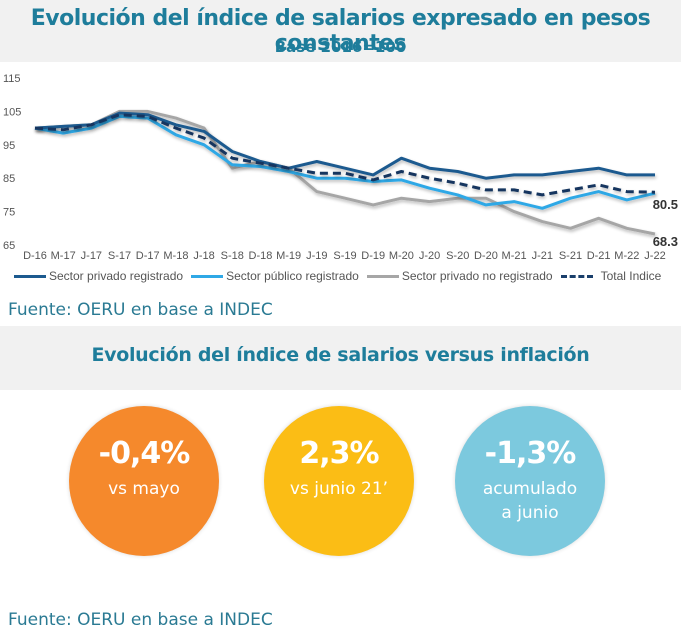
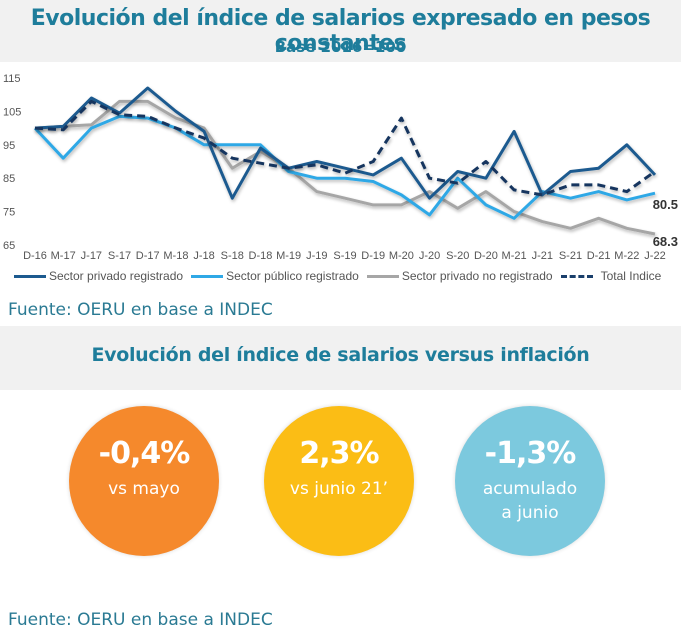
Sector público registrado/M-17: 98 -> 91
Sector privado registrado/J-17: 101 -> 109
Total Indice/J-17: 101 -> 108
Sector privado no registrado/S-17: 105 -> 108
Sector privado no registrado/D-17: 105 -> 108
Sector privado registrado/D-17: 104 -> 112
Sector público registrado/M-18: 98 -> 100
Sector privado registrado/M-18: 101 -> 105
Sector público registrado/S-18: 89 -> 95
Sector privado registrado/S-18: 93 -> 79
Sector privado no registrado/D-18: 90 -> 93
Sector público registrado/D-18: 88 -> 95
Sector privado registrado/D-18: 90 -> 94
Total Indice/J-19: 86 -> 89
Total Indice/D-19: 84 -> 90
Sector privado no registrado/M-20: 79 -> 77
Sector público registrado/M-20: 84 -> 80
Total Indice/M-20: 87 -> 103
Sector privado no registrado/J-20: 78 -> 81
Sector público registrado/J-20: 82 -> 74
Sector privado registrado/J-20: 88 -> 79
Sector privado no registrado/S-20: 79 -> 76
Sector público registrado/S-20: 80 -> 85
Sector privado no registrado/D-20: 79 -> 81
Total Indice/D-20: 82 -> 90
Sector público registrado/M-21: 78 -> 73
Sector privado registrado/M-21: 86 -> 99
Sector público registrado/J-21: 76 -> 81
Sector privado registrado/J-21: 86 -> 80
Total Indice/S-21: 82 -> 83
Sector privado registrado/M-22: 86 -> 95
Total Indice/J-22: 81 -> 87
